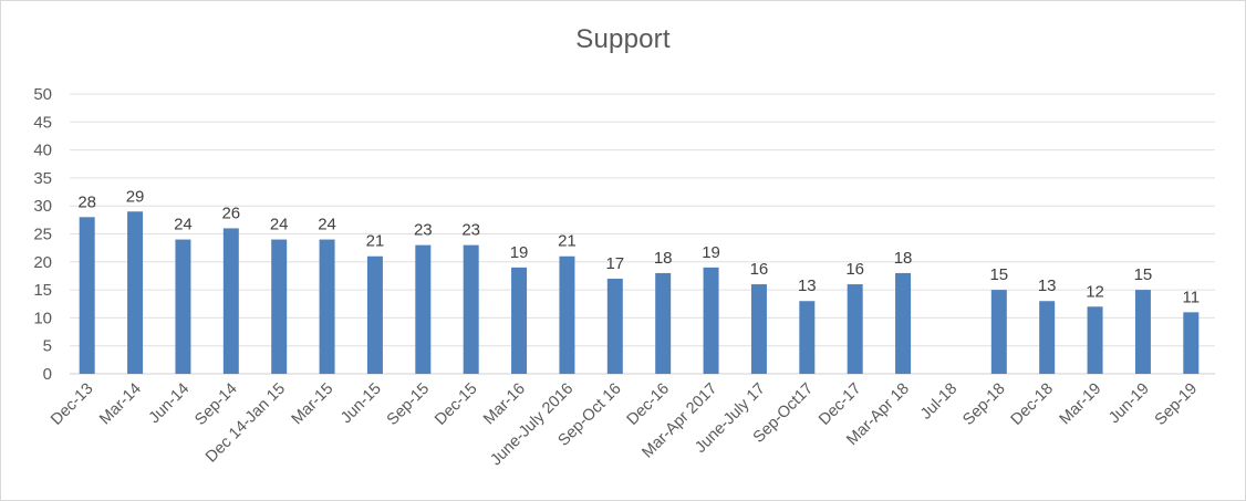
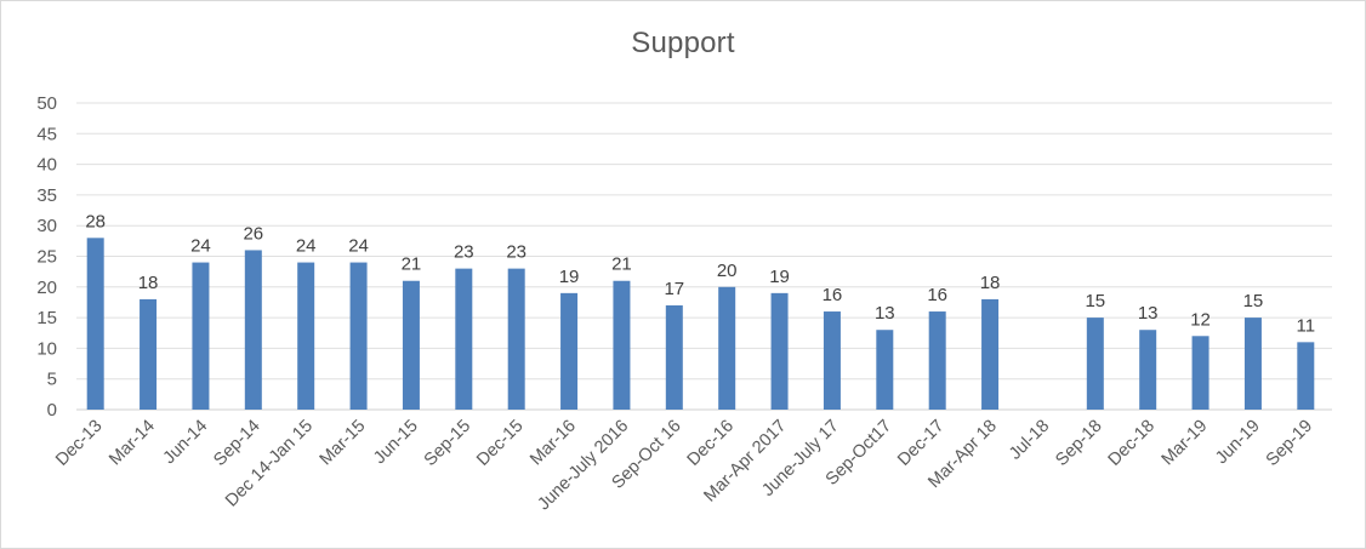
Mar-14: 29 -> 18
Dec-16: 18 -> 20
